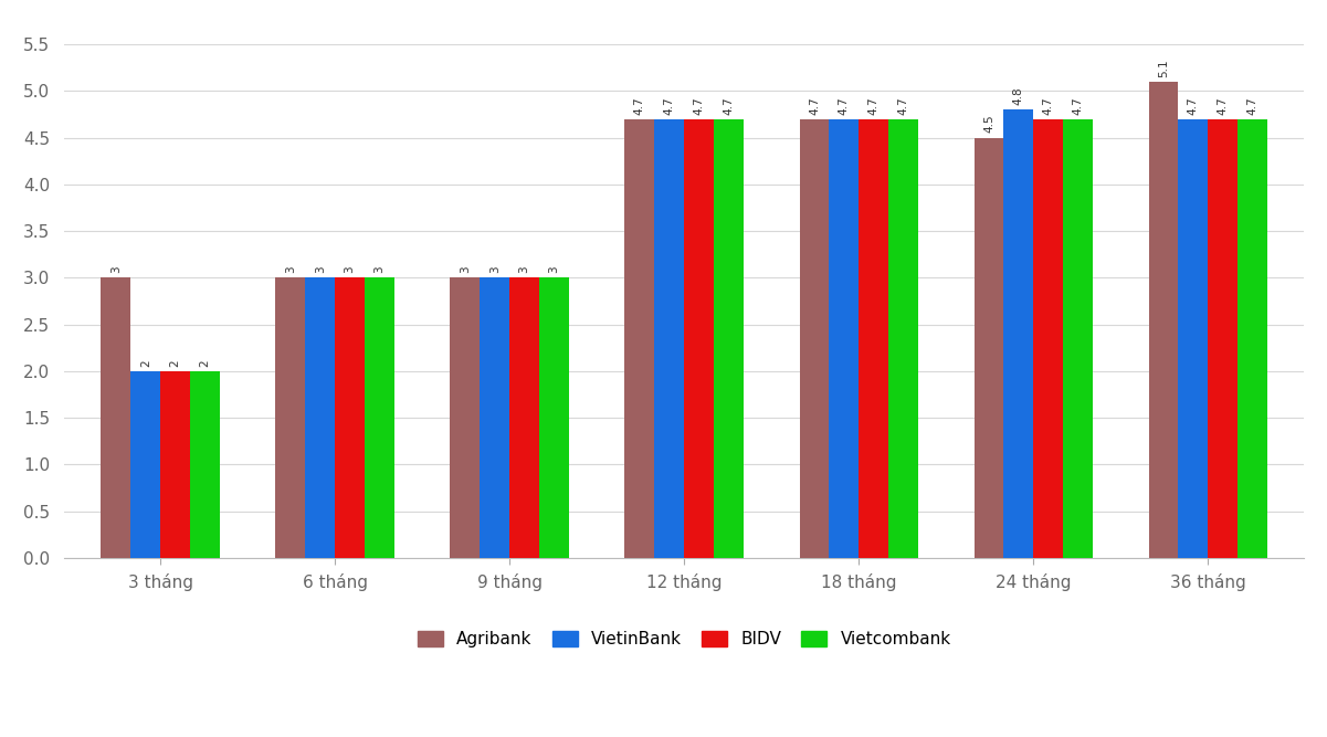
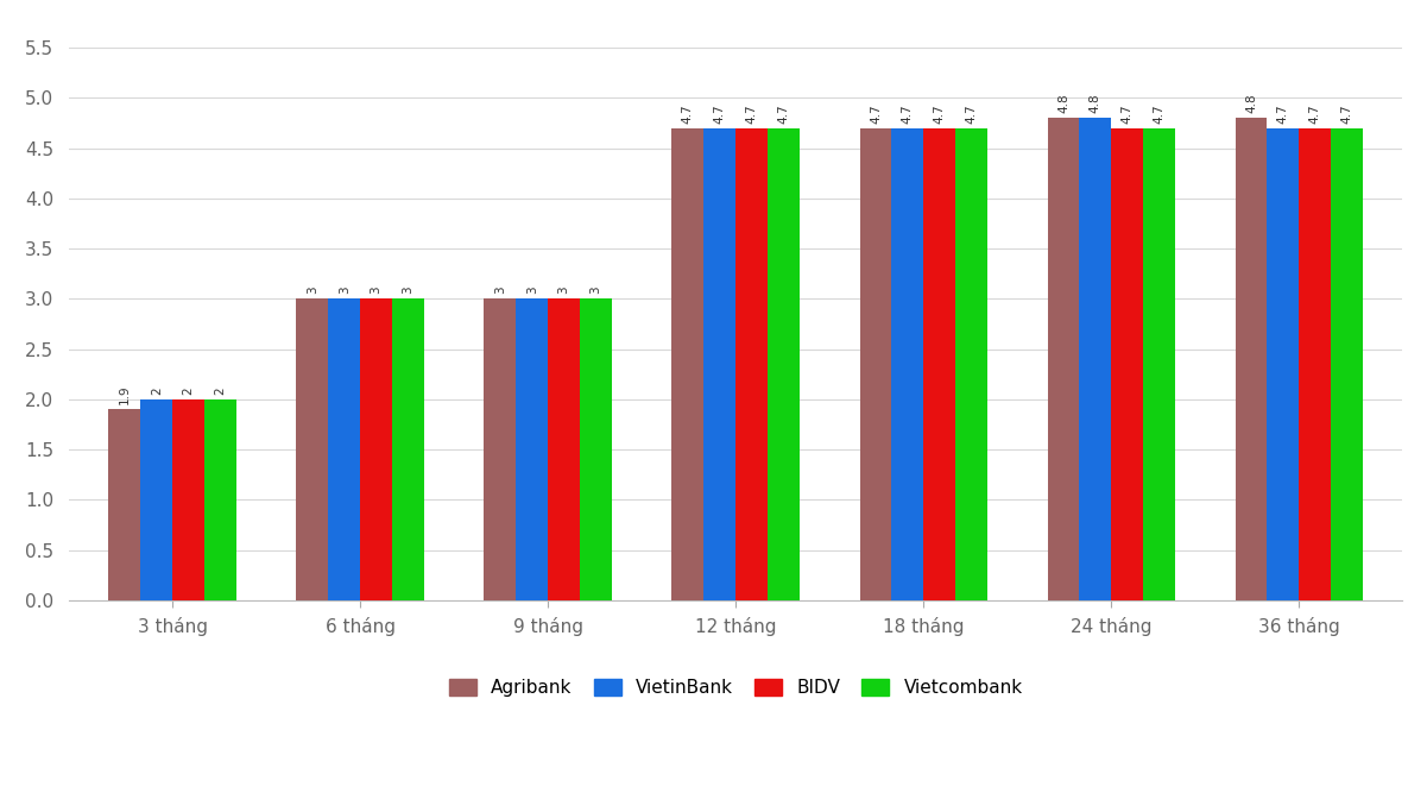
Agribank/3 tháng: 3 -> 1.9
Agribank/24 tháng: 4.5 -> 4.8
Agribank/36 tháng: 5.1 -> 4.8
